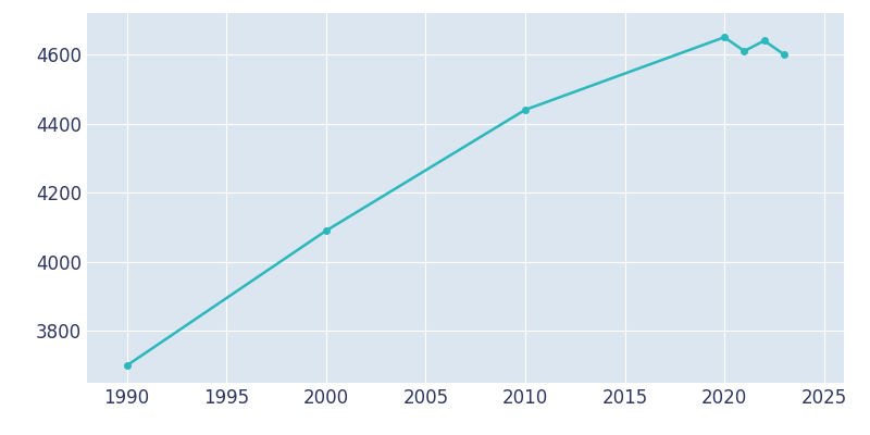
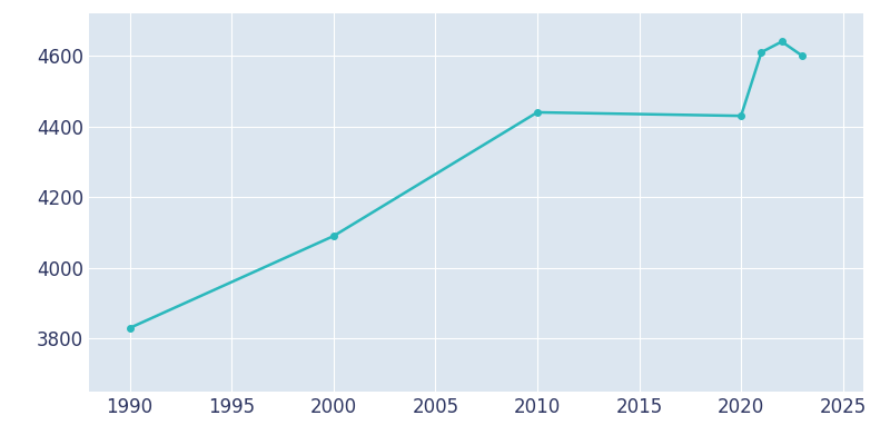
1990: 3700 -> 3830
2020: 4650 -> 4430
